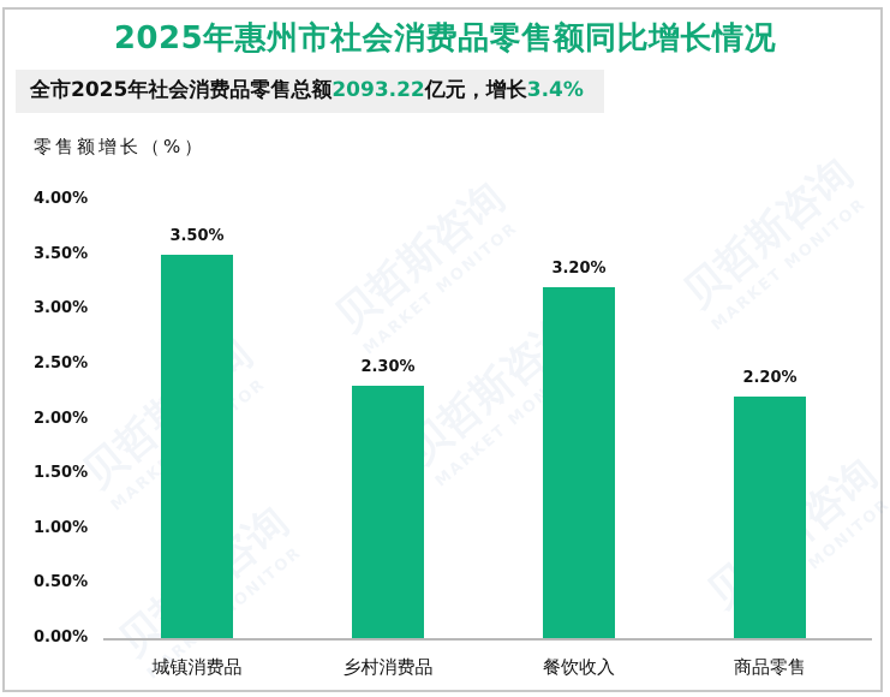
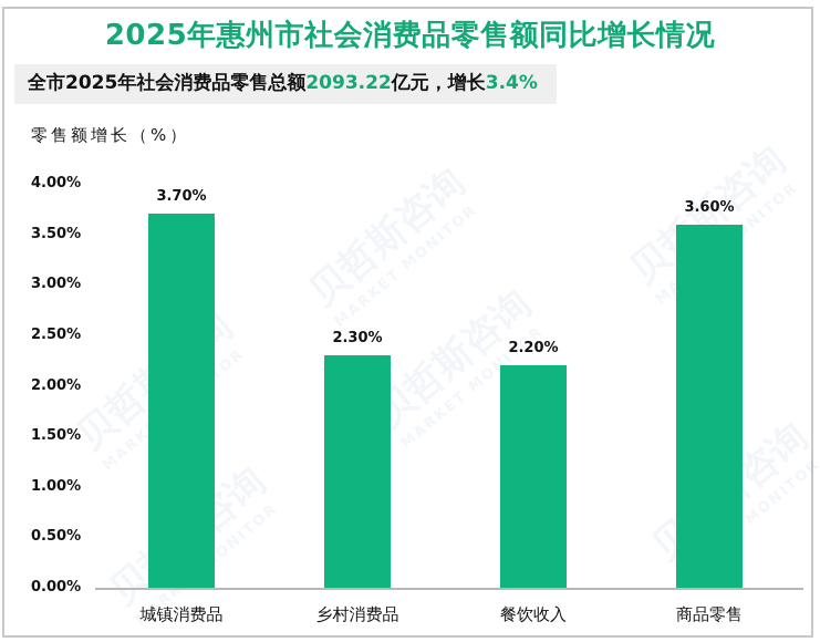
城镇消费品: 3.50% -> 3.70%
餐饮收入: 3.20% -> 2.20%
商品零售: 2.20% -> 3.60%
